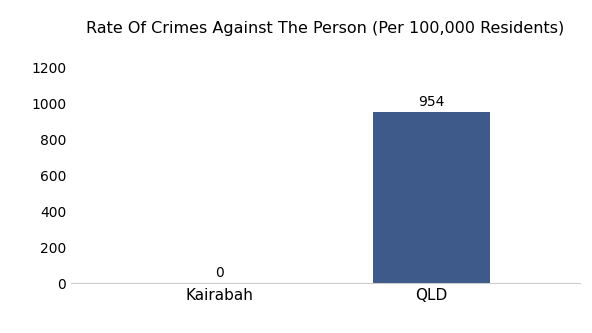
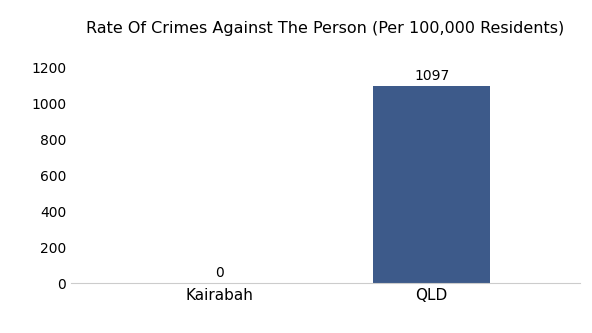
QLD: 954 -> 1097
